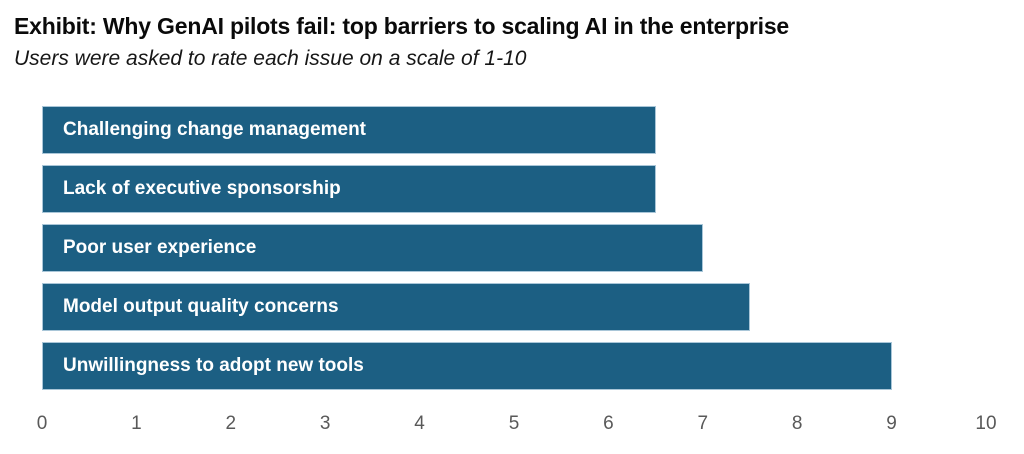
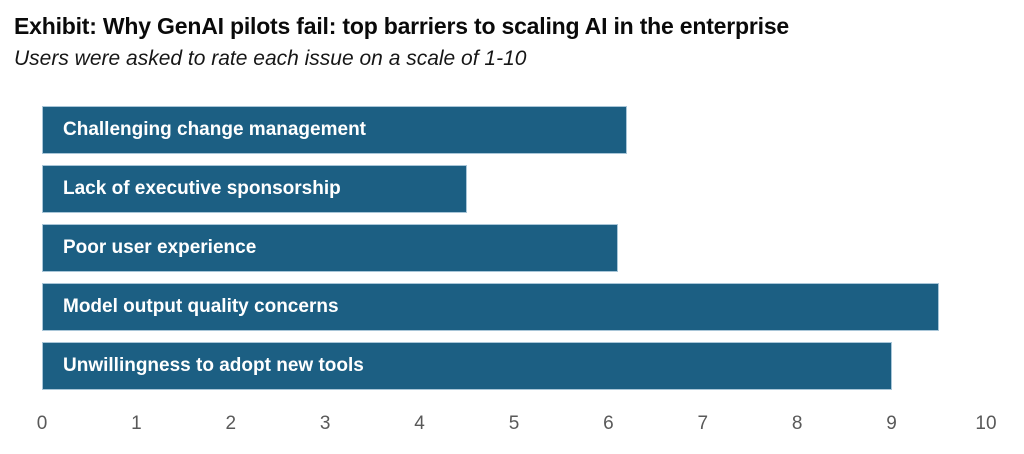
Challenging change management: 6.5 -> 6.2
Lack of executive sponsorship: 6.5 -> 4.5
Poor user experience: 7.0 -> 6.1
Model output quality concerns: 7.5 -> 9.5
